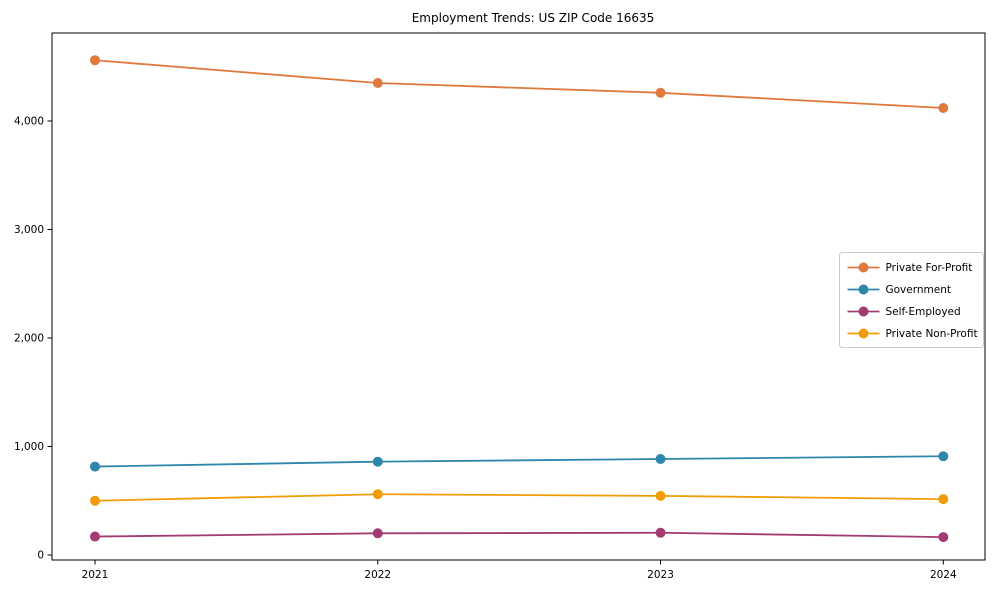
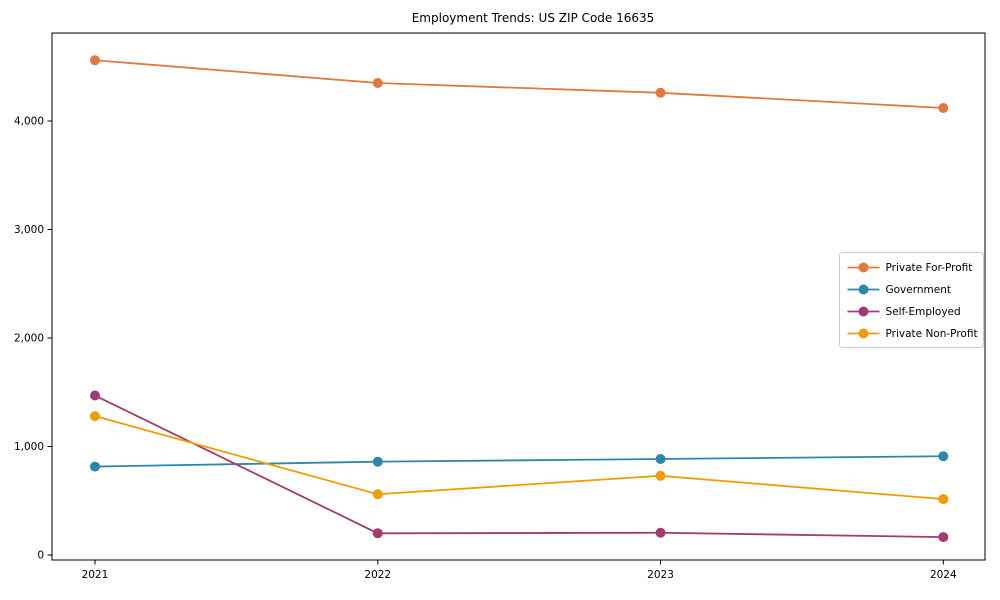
Self-Employed/2021: 170 -> 1470
Private Non-Profit/2021: 500 -> 1280
Private Non-Profit/2023: 540 -> 730
